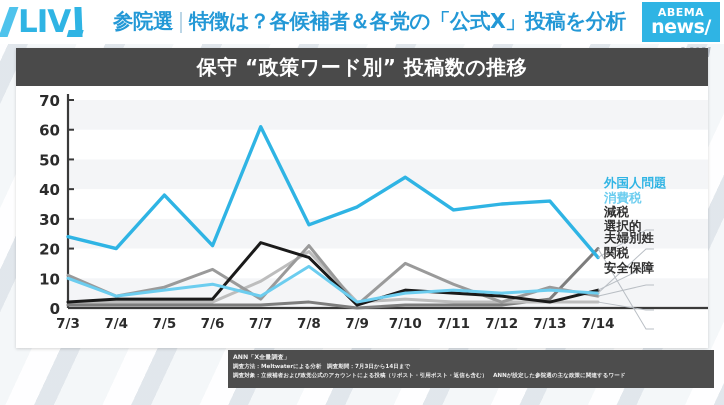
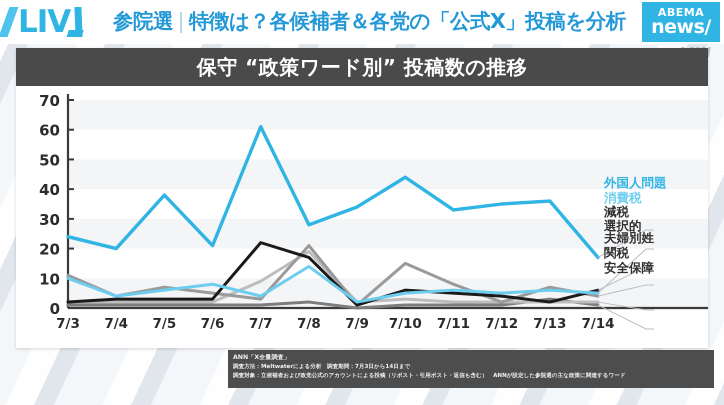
選択的夫婦別姓/7/6: 13 -> 5
安全保障/7/14: 20 -> 1
